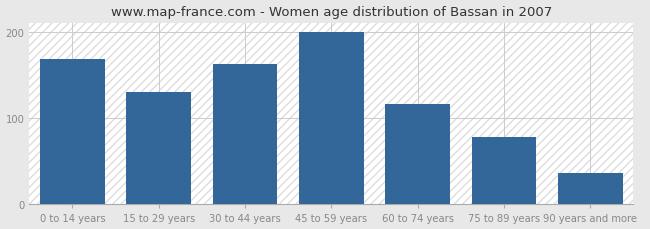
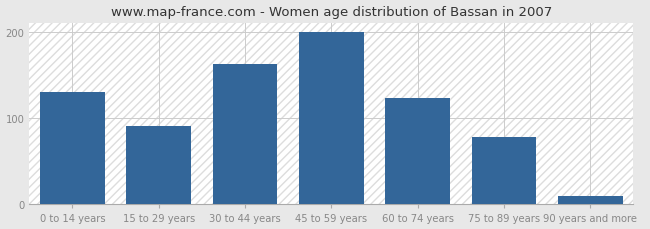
0 to 14 years: 168 -> 130
15 to 29 years: 130 -> 91
60 to 74 years: 116 -> 123
90 years and more: 36 -> 10
